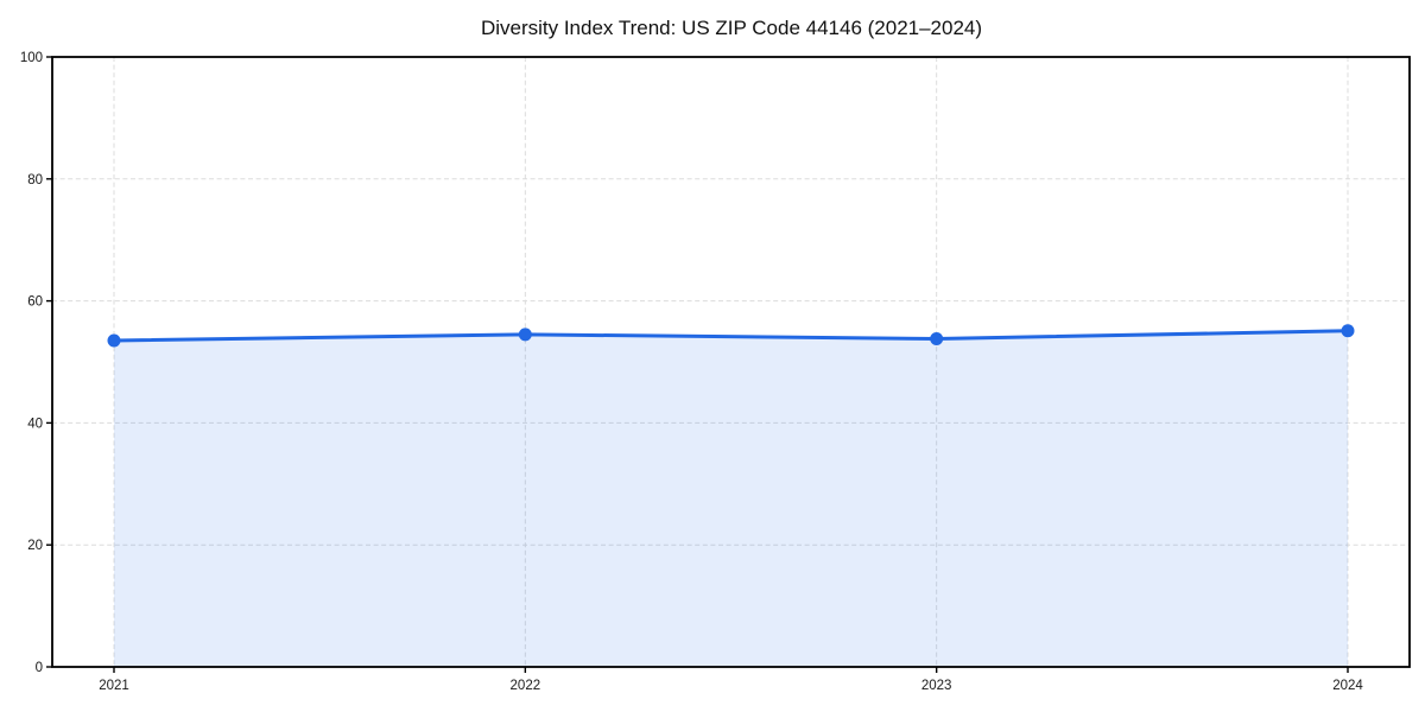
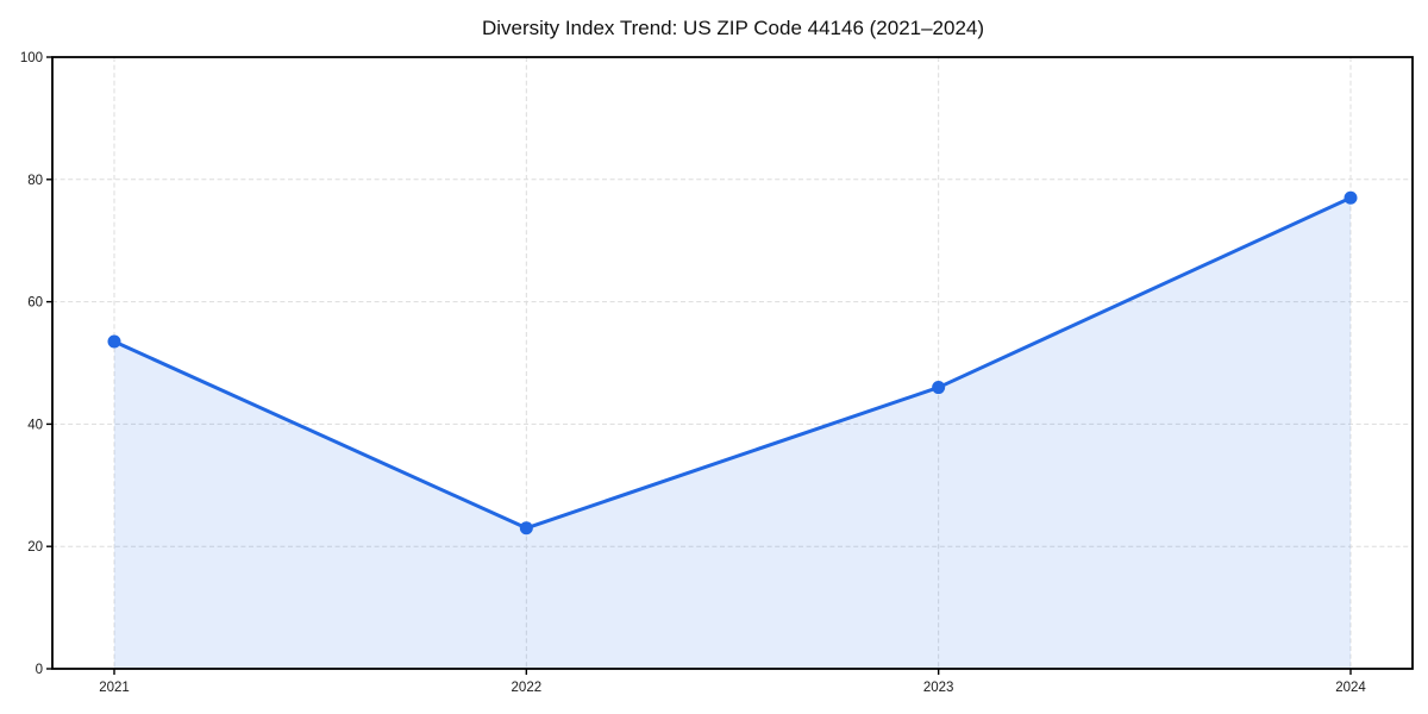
2022: 54 -> 23
2023: 54 -> 46
2024: 55 -> 77
